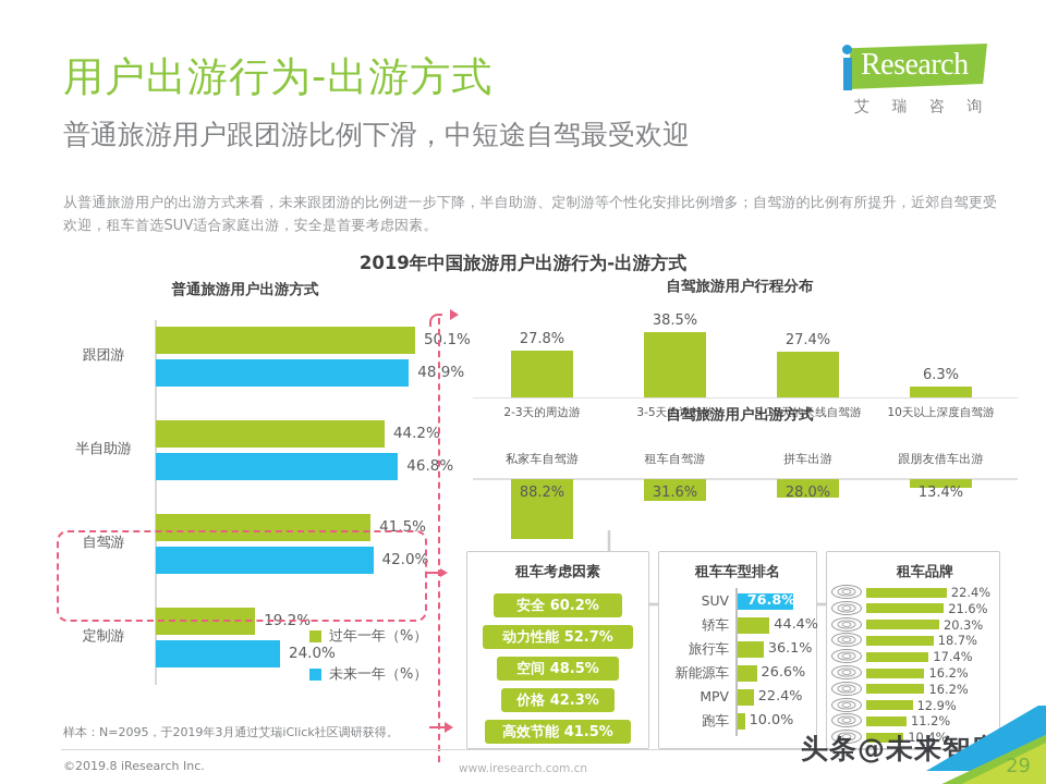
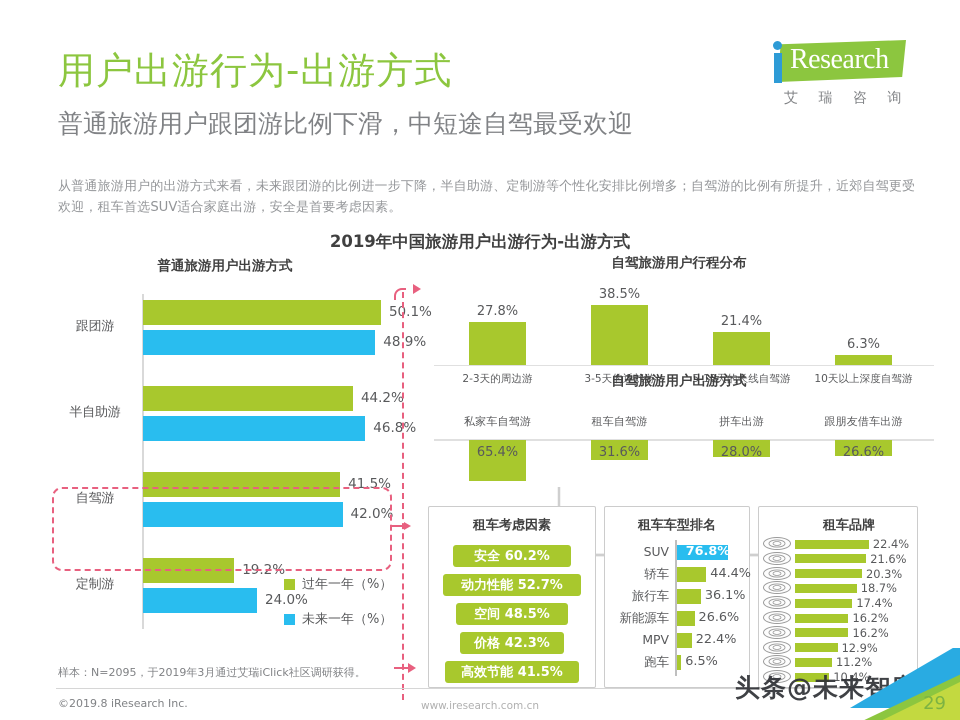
自驾旅游用户行程分布/5-10天的长线自驾游: 27.4% -> 21.4%
自驾旅游用户出游方式/私家车自驾游: 88.2% -> 65.4%
自驾旅游用户出游方式/跟朋友借车出游: 13.4% -> 26.6%
租车车型排名/跑车: 10.0% -> 6.5%
